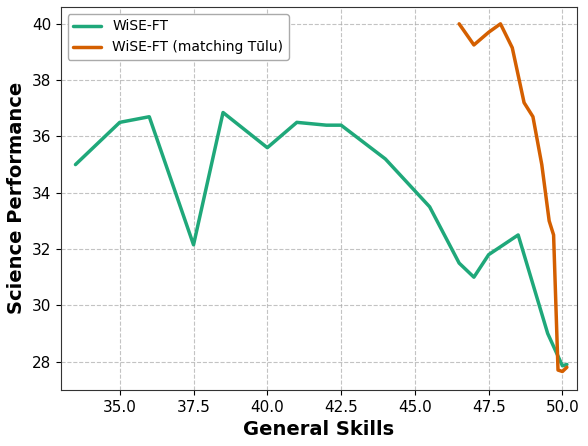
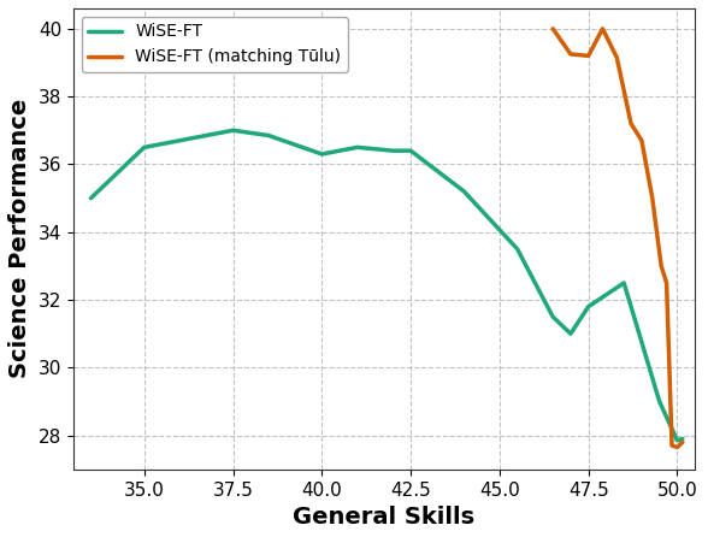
WiSE-FT/37.5: 32.15 -> 37.00
WiSE-FT/40.0: 35.60 -> 36.30
WiSE-FT (matching Tūlu)/47.5: 39.70 -> 39.20
